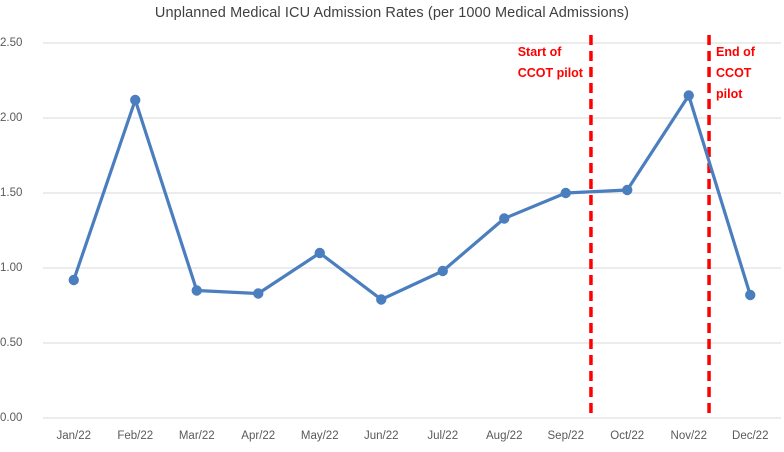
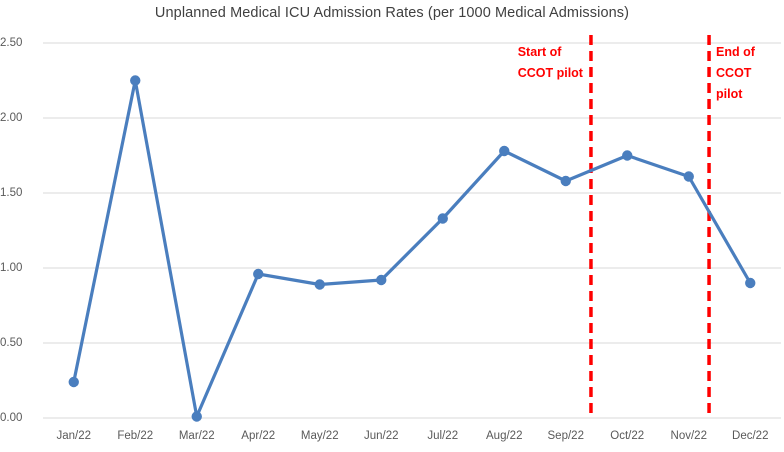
Jan/22: 0.92 -> 0.24
Feb/22: 2.12 -> 2.25
Mar/22: 0.85 -> 0.01
Apr/22: 0.83 -> 0.96
May/22: 1.10 -> 0.89
Jun/22: 0.79 -> 0.92
Jul/22: 0.98 -> 1.33
Aug/22: 1.33 -> 1.78
Sep/22: 1.50 -> 1.58
Oct/22: 1.52 -> 1.75
Nov/22: 2.15 -> 1.61
Dec/22: 0.82 -> 0.90
